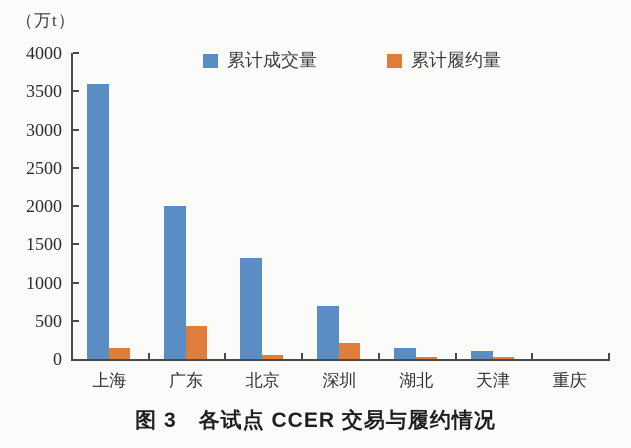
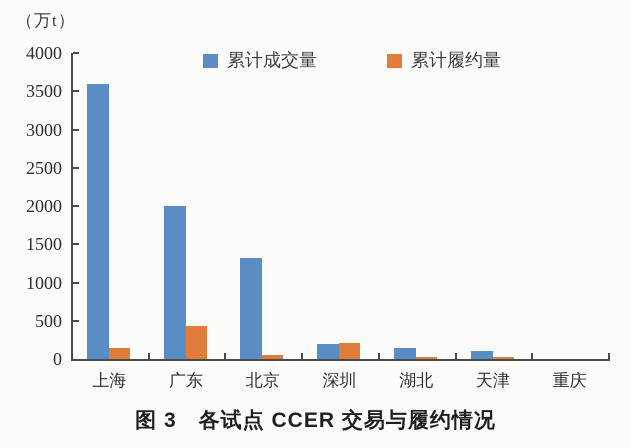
累计成交量/深圳: 700 -> 200
